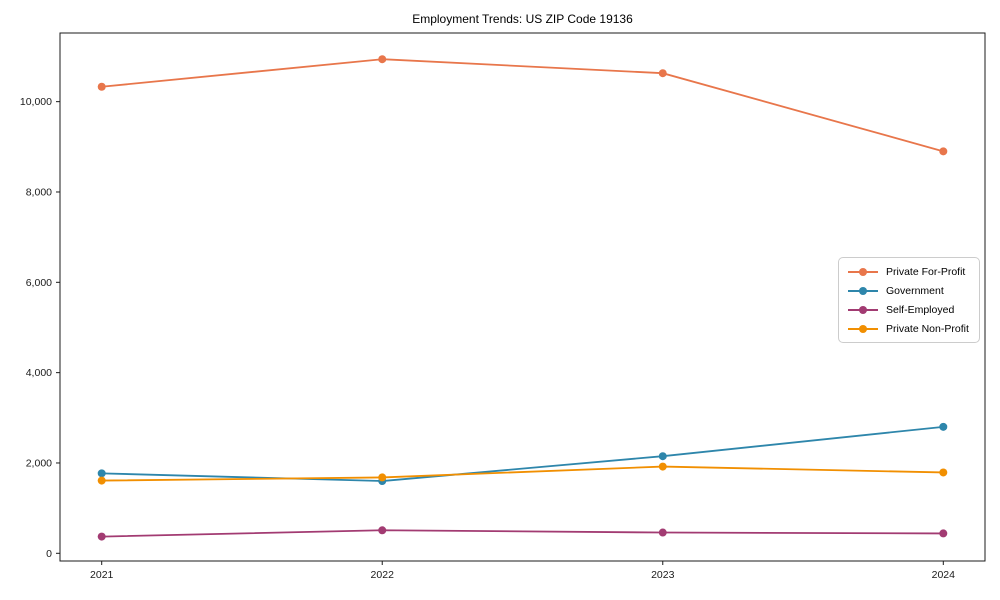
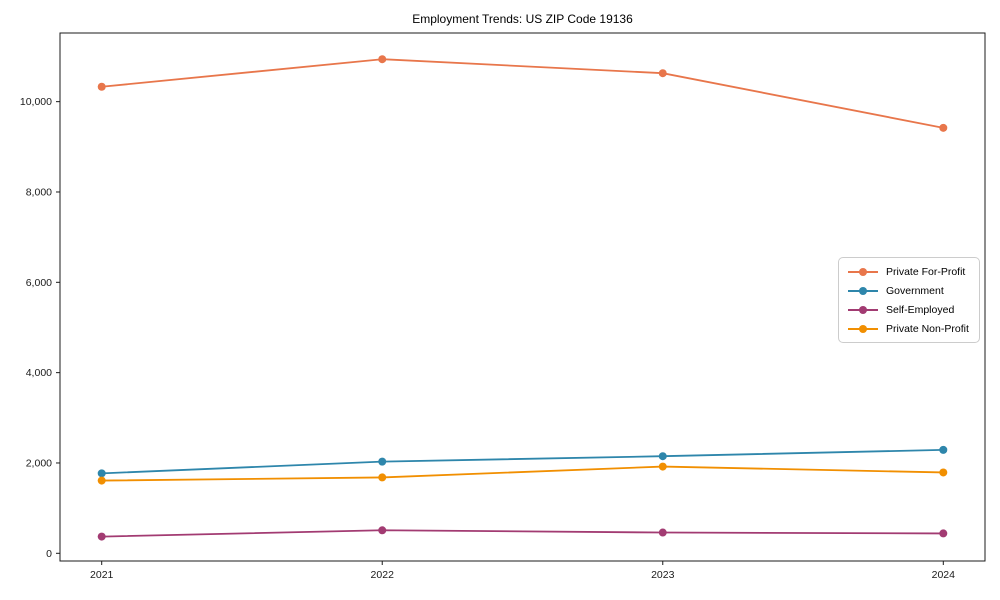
Government/2022: 1600 -> 2000
Private For-Profit/2024: 8900 -> 9400
Government/2024: 2800 -> 2300
